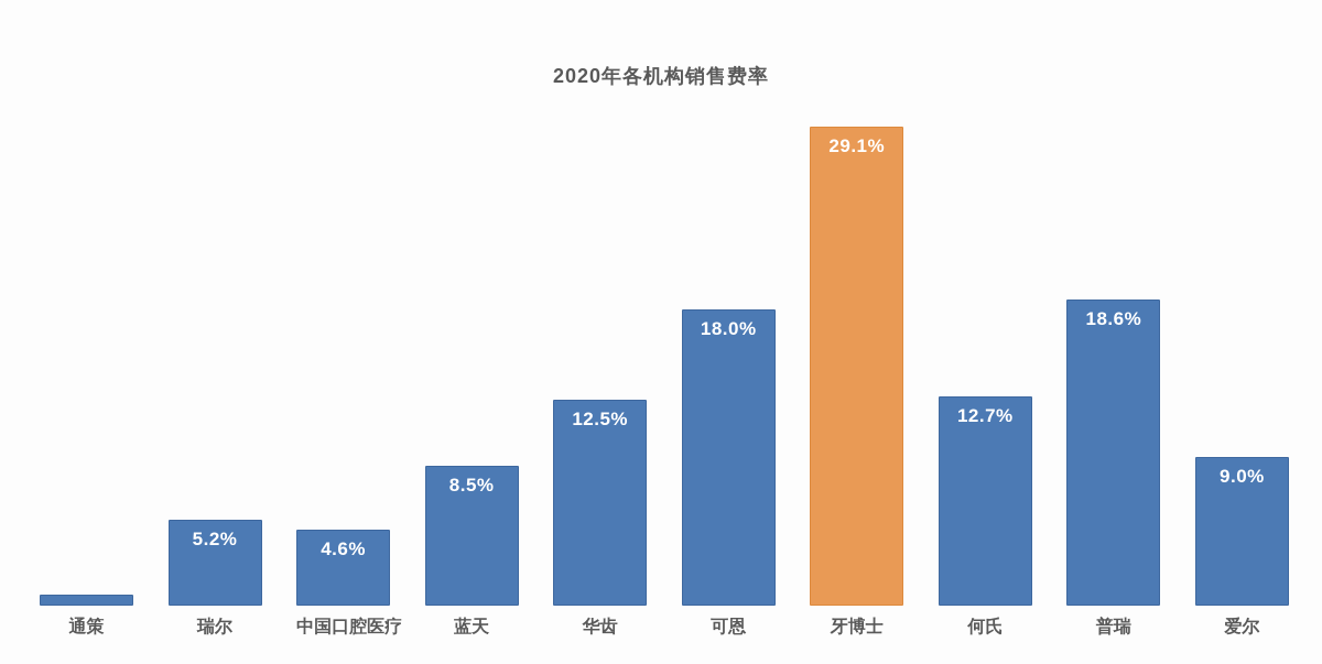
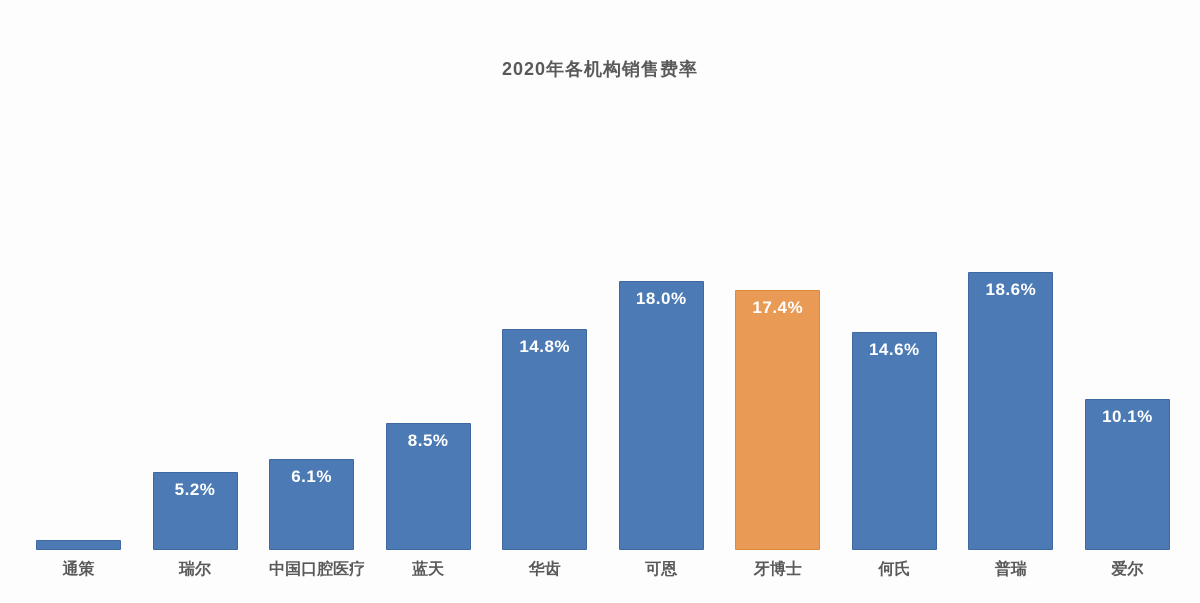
中国口腔医疗: 4.6% -> 6.1%
华齿: 12.5% -> 14.8%
牙博士: 29.1% -> 17.4%
何氏: 12.7% -> 14.6%
爱尔: 9.0% -> 10.1%
